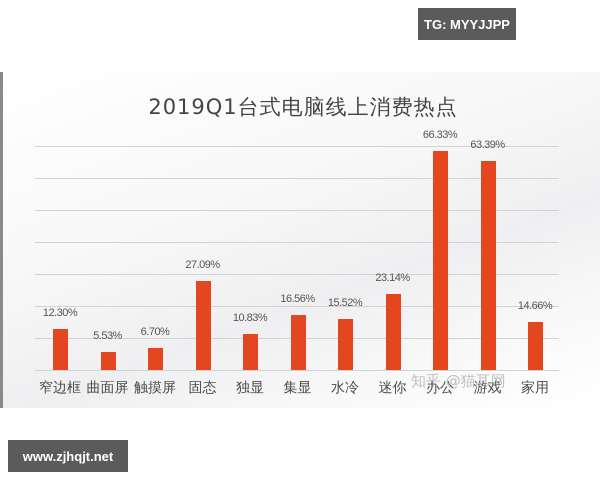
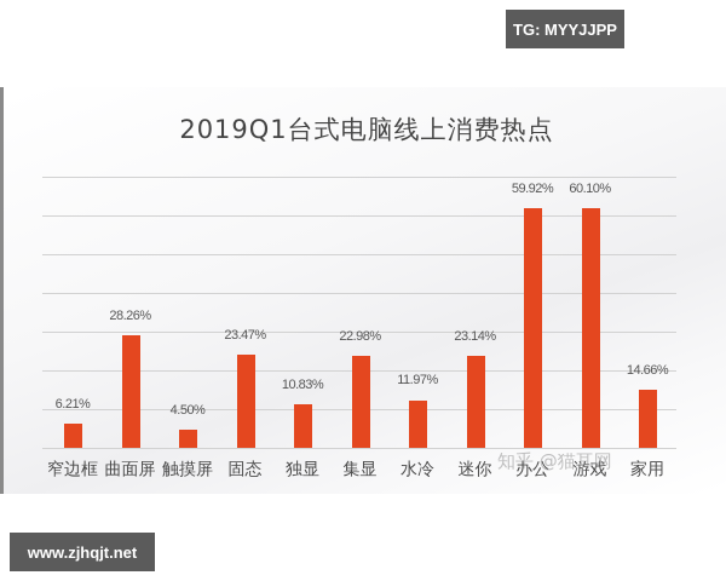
窄边框: 12.30% -> 6.21%
曲面屏: 5.53% -> 28.26%
触摸屏: 6.70% -> 4.50%
固态: 27.09% -> 23.47%
集显: 16.56% -> 22.98%
水冷: 15.52% -> 11.97%
办公: 66.33% -> 59.92%
游戏: 63.39% -> 60.10%
